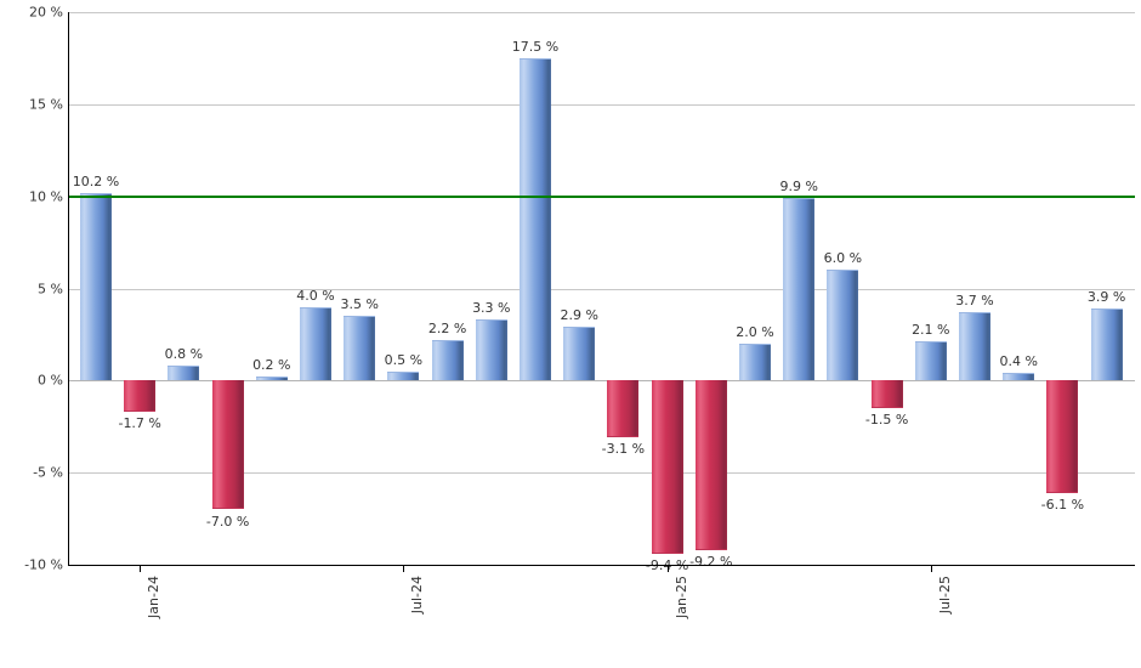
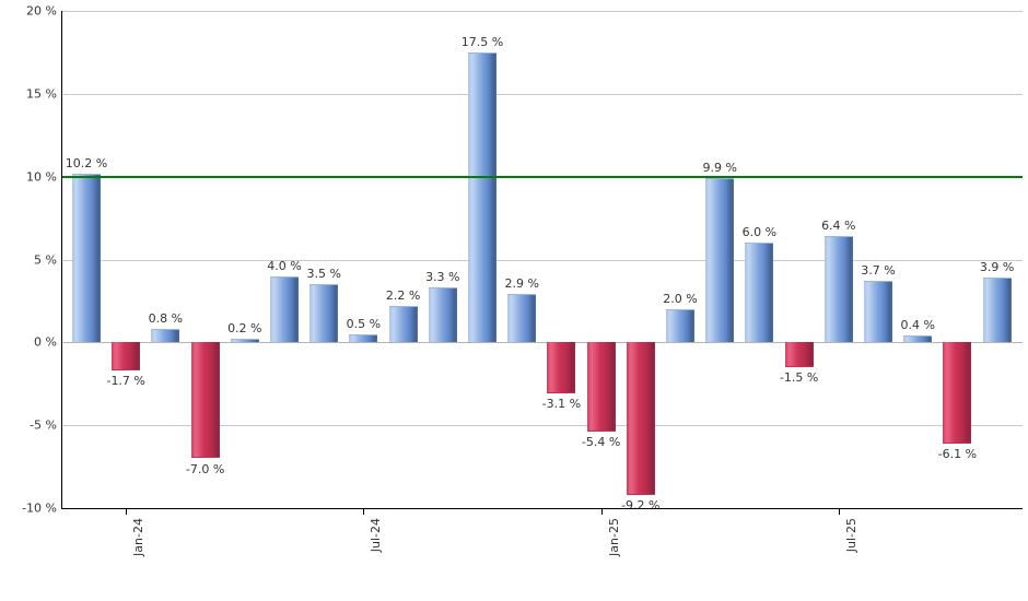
Jan-25: -9.4 -> -5.4
Jul-25: 2.1 -> 6.4
